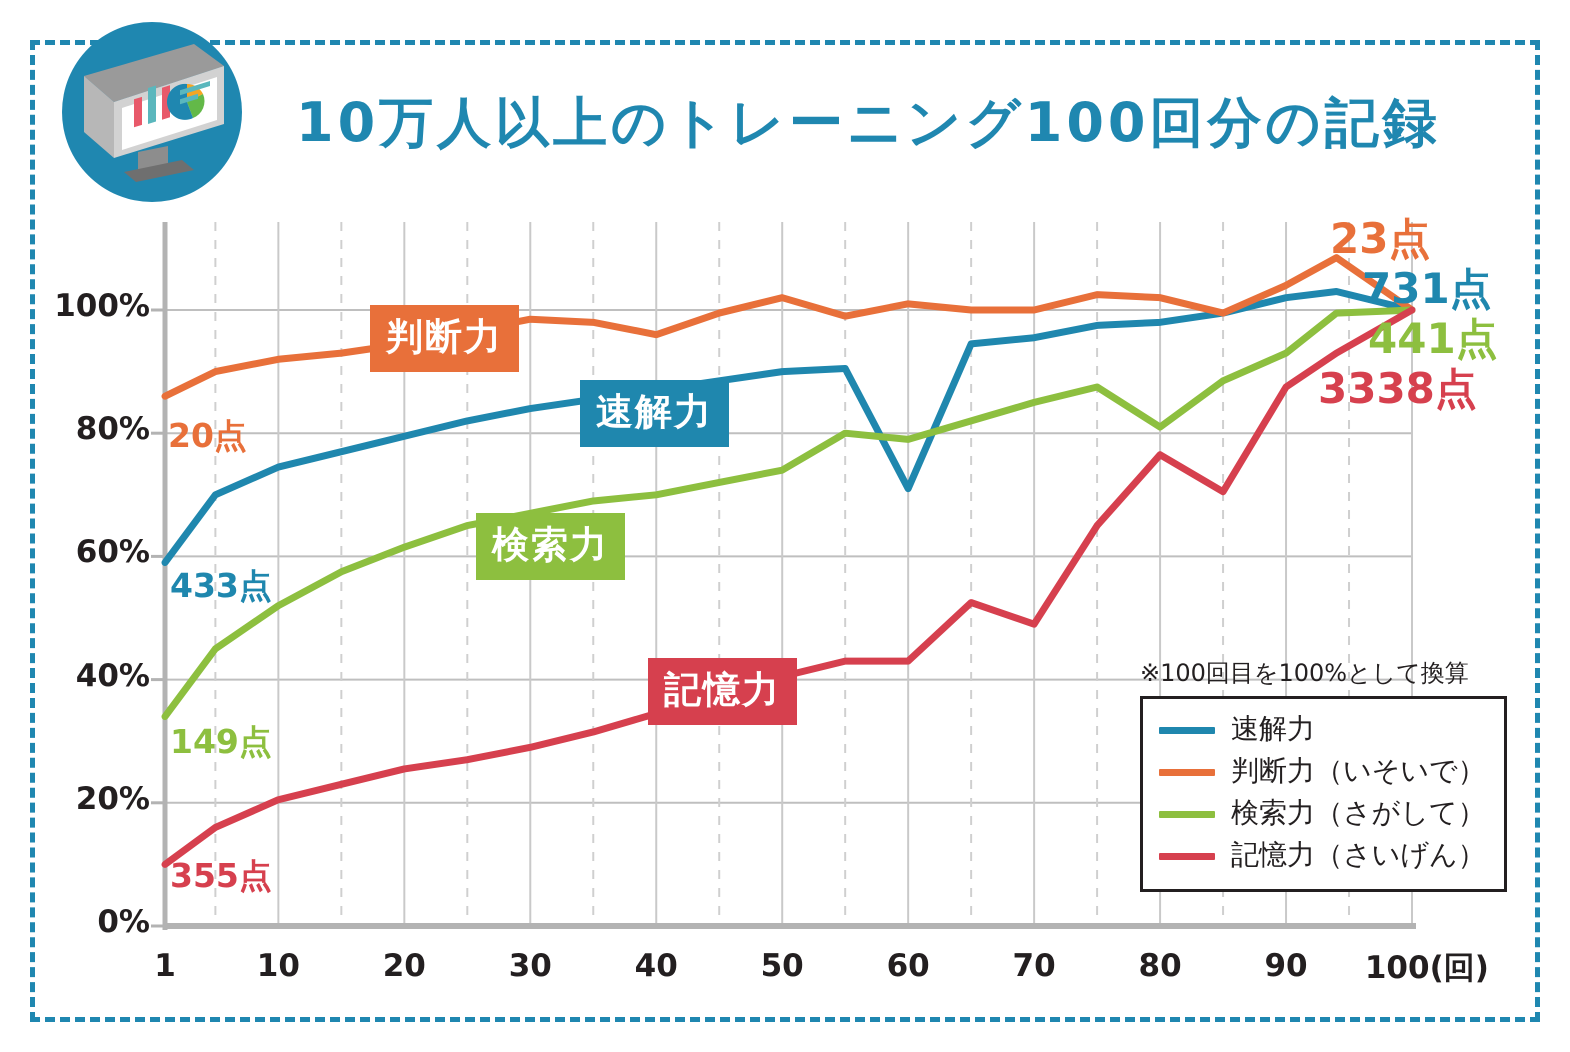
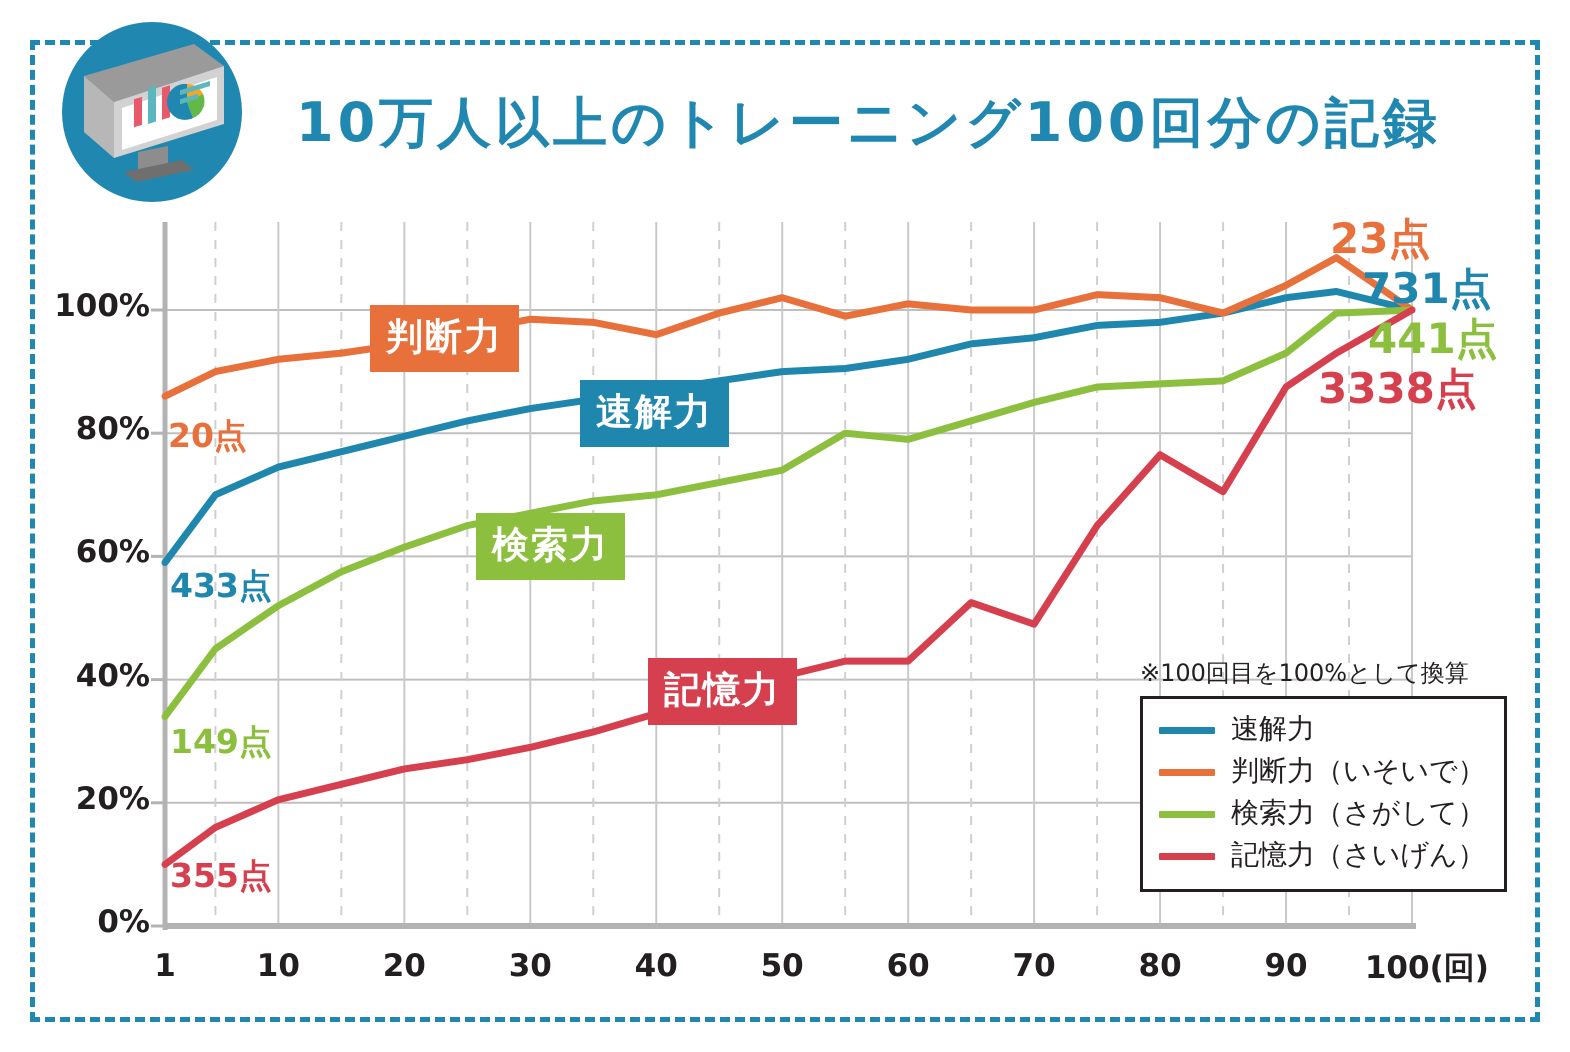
速解力/60: 71% -> 92%
検索力（さがして）/80: 81% -> 88%
